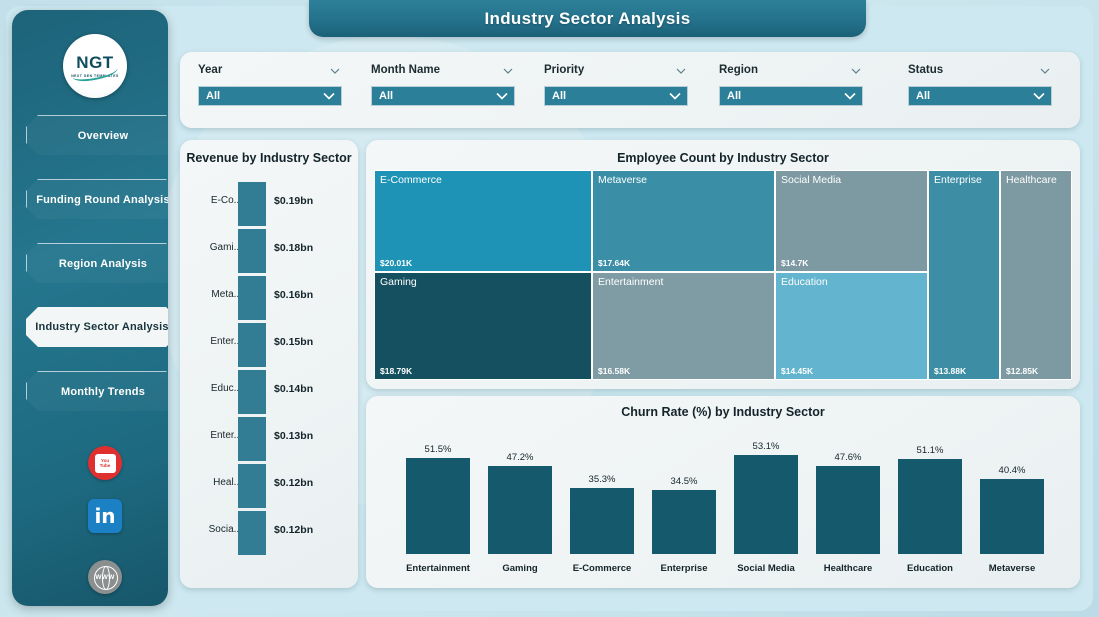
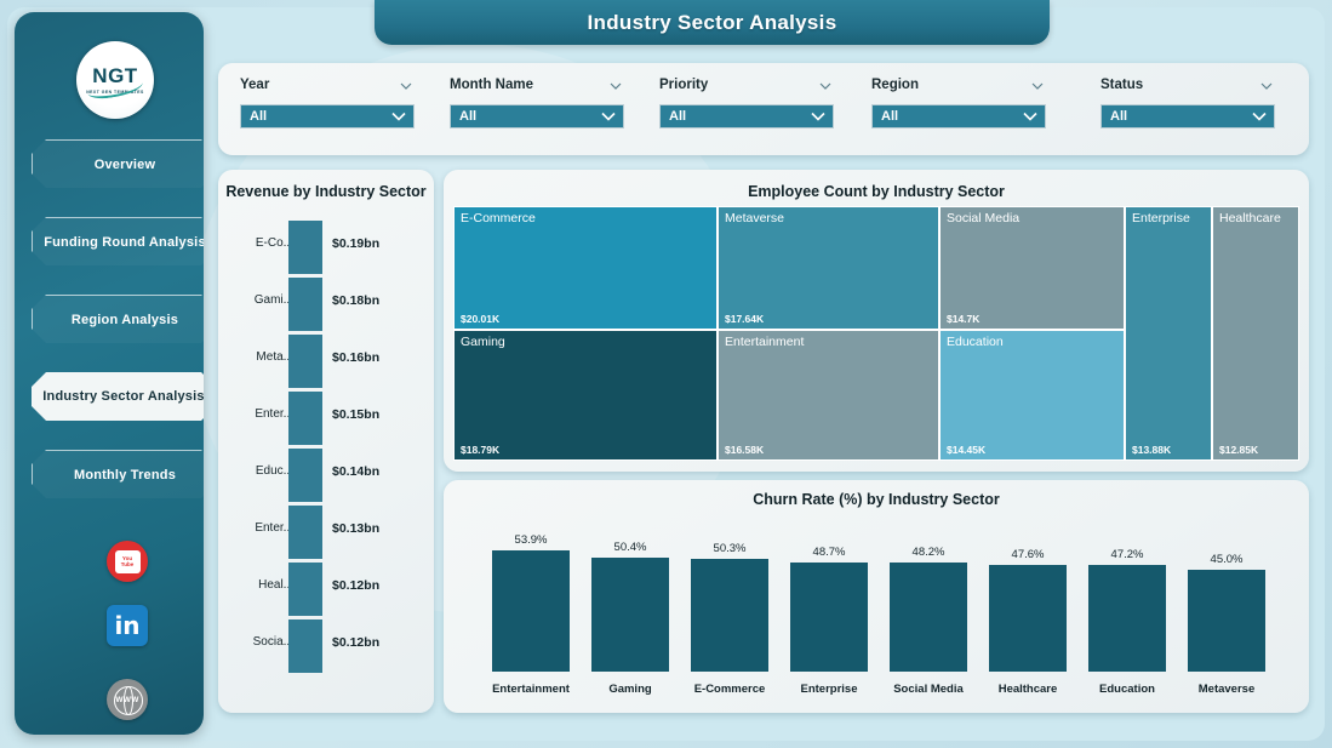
Churn Rate (%) by Industry Sector/Entertainment: 51.5% -> 53.9%
Churn Rate (%) by Industry Sector/Gaming: 47.2% -> 50.4%
Churn Rate (%) by Industry Sector/E-Commerce: 35.3% -> 50.3%
Churn Rate (%) by Industry Sector/Enterprise: 34.5% -> 48.7%
Churn Rate (%) by Industry Sector/Social Media: 53.1% -> 48.2%
Churn Rate (%) by Industry Sector/Education: 51.1% -> 47.2%
Churn Rate (%) by Industry Sector/Metaverse: 40.4% -> 45.0%
